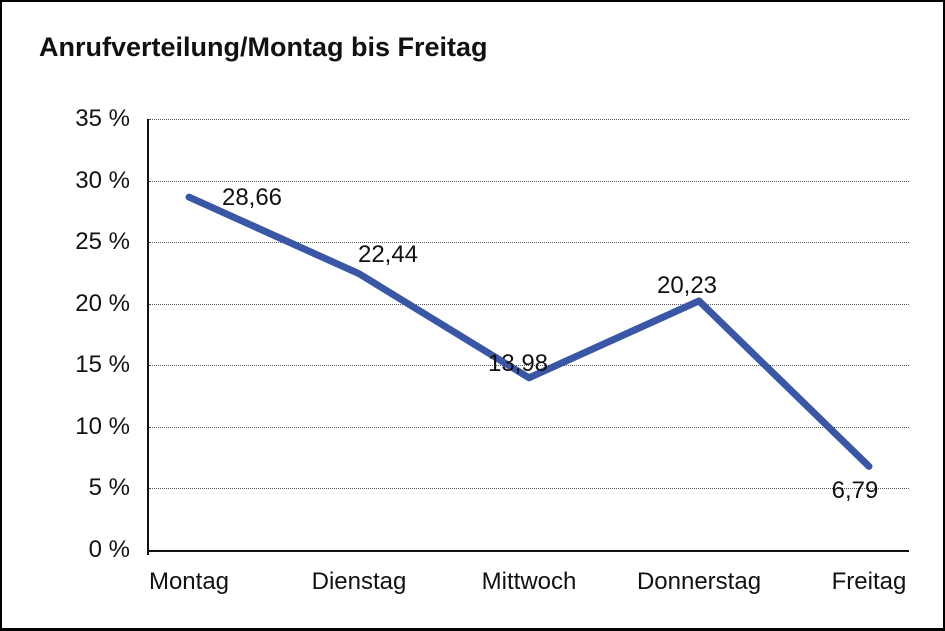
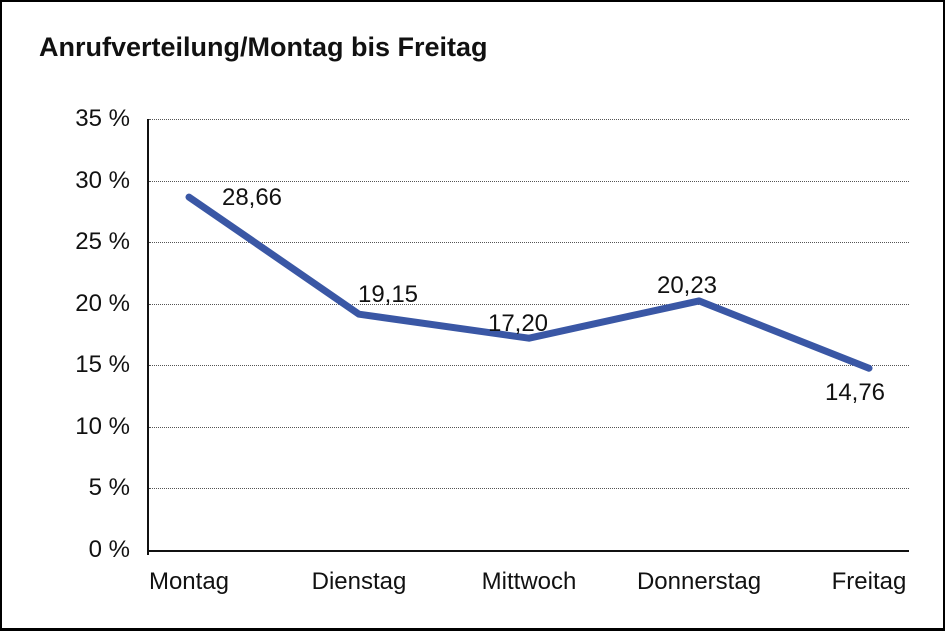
Dienstag: 22,44 -> 19,15
Mittwoch: 13,98 -> 17,20
Freitag: 6,79 -> 14,76
